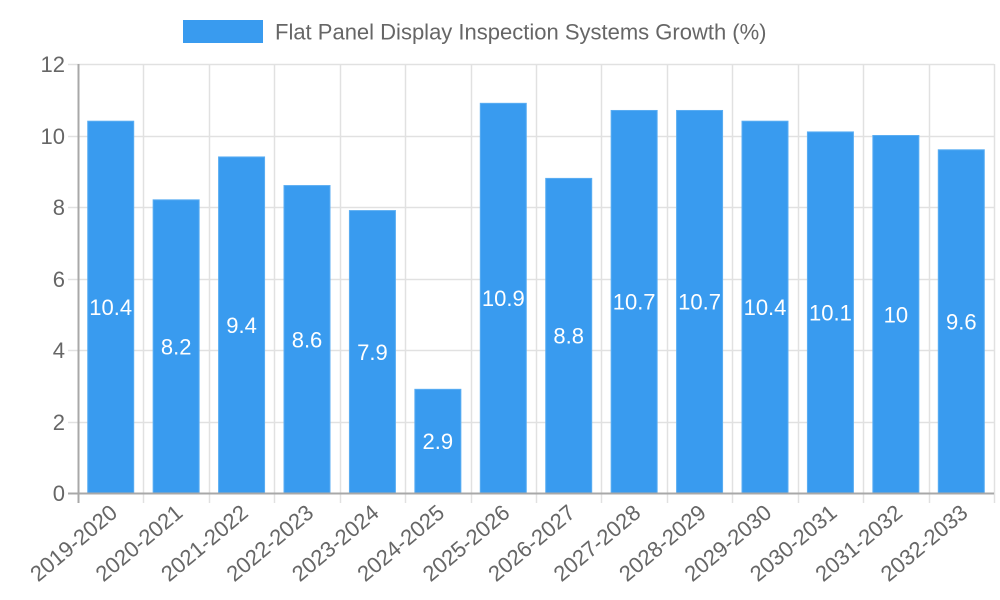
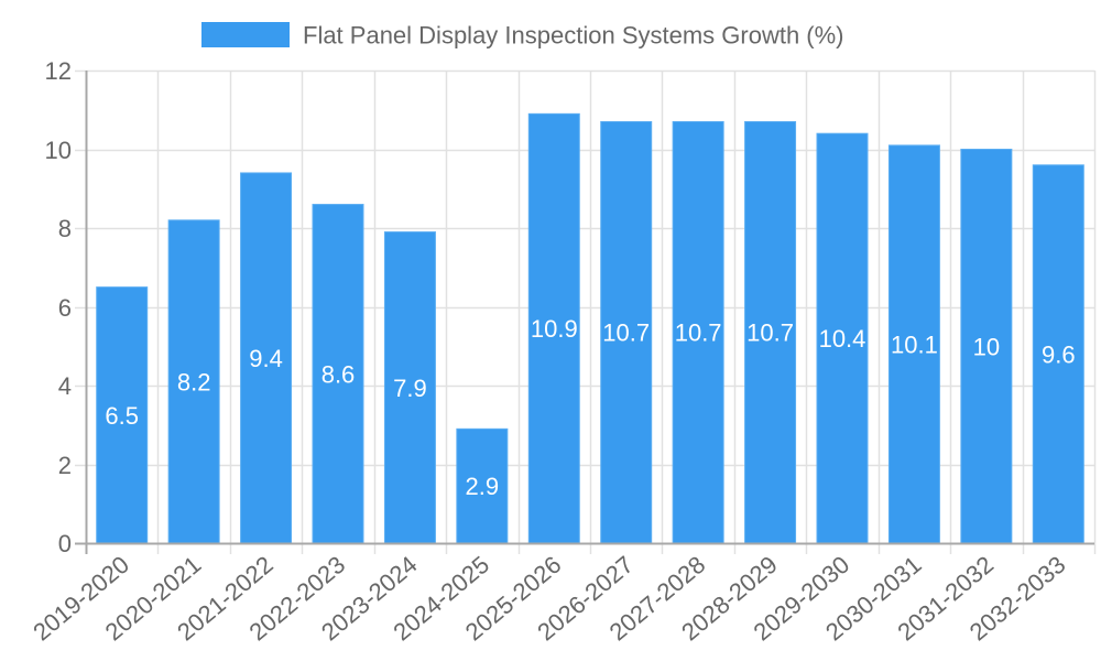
2019-2020: 10.4 -> 6.5
2026-2027: 8.8 -> 10.7
